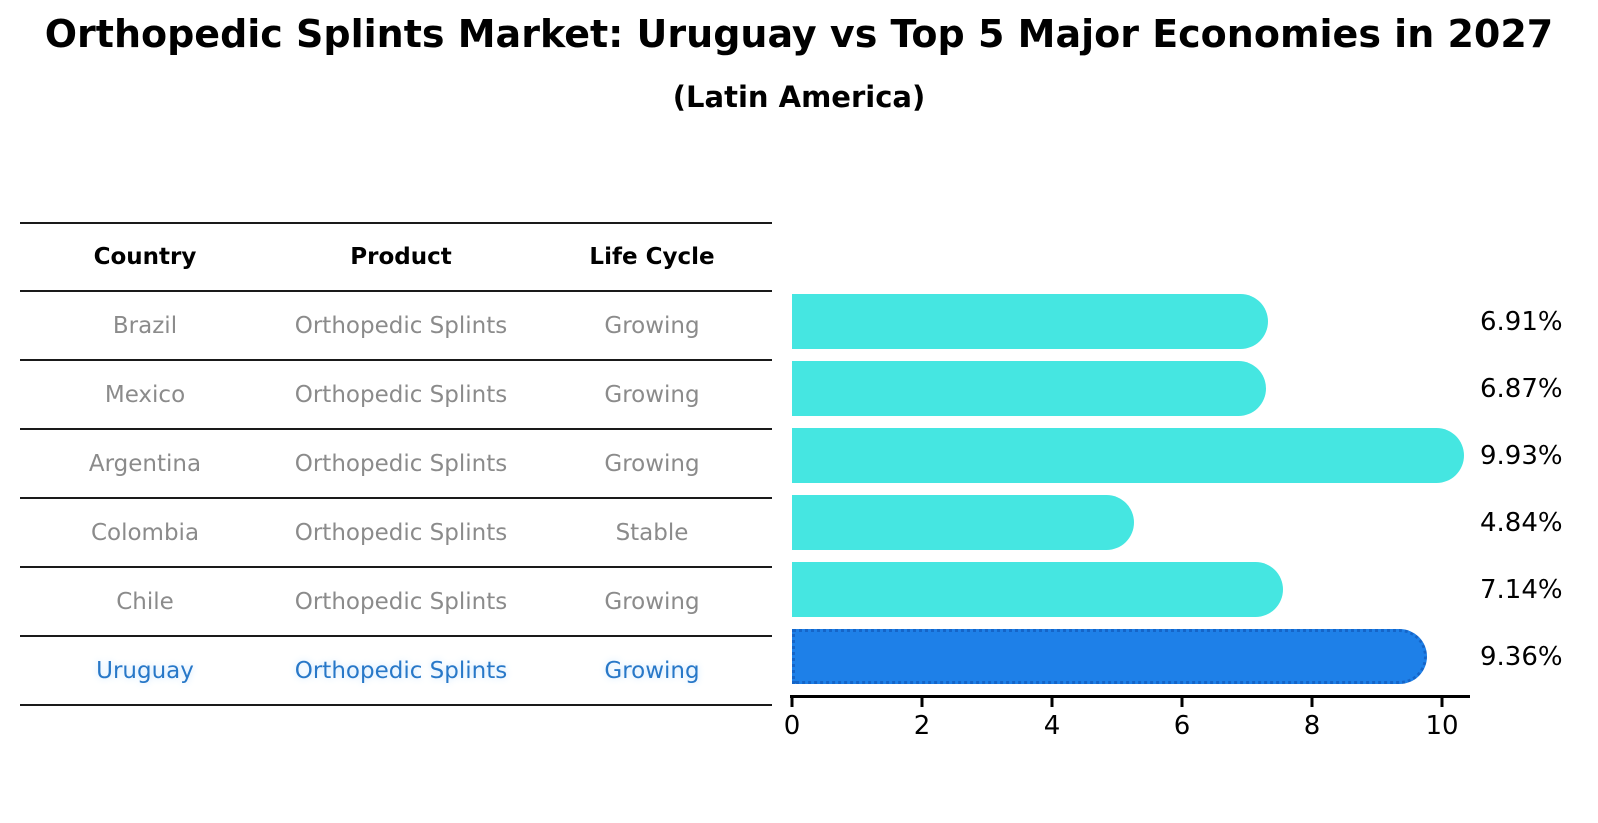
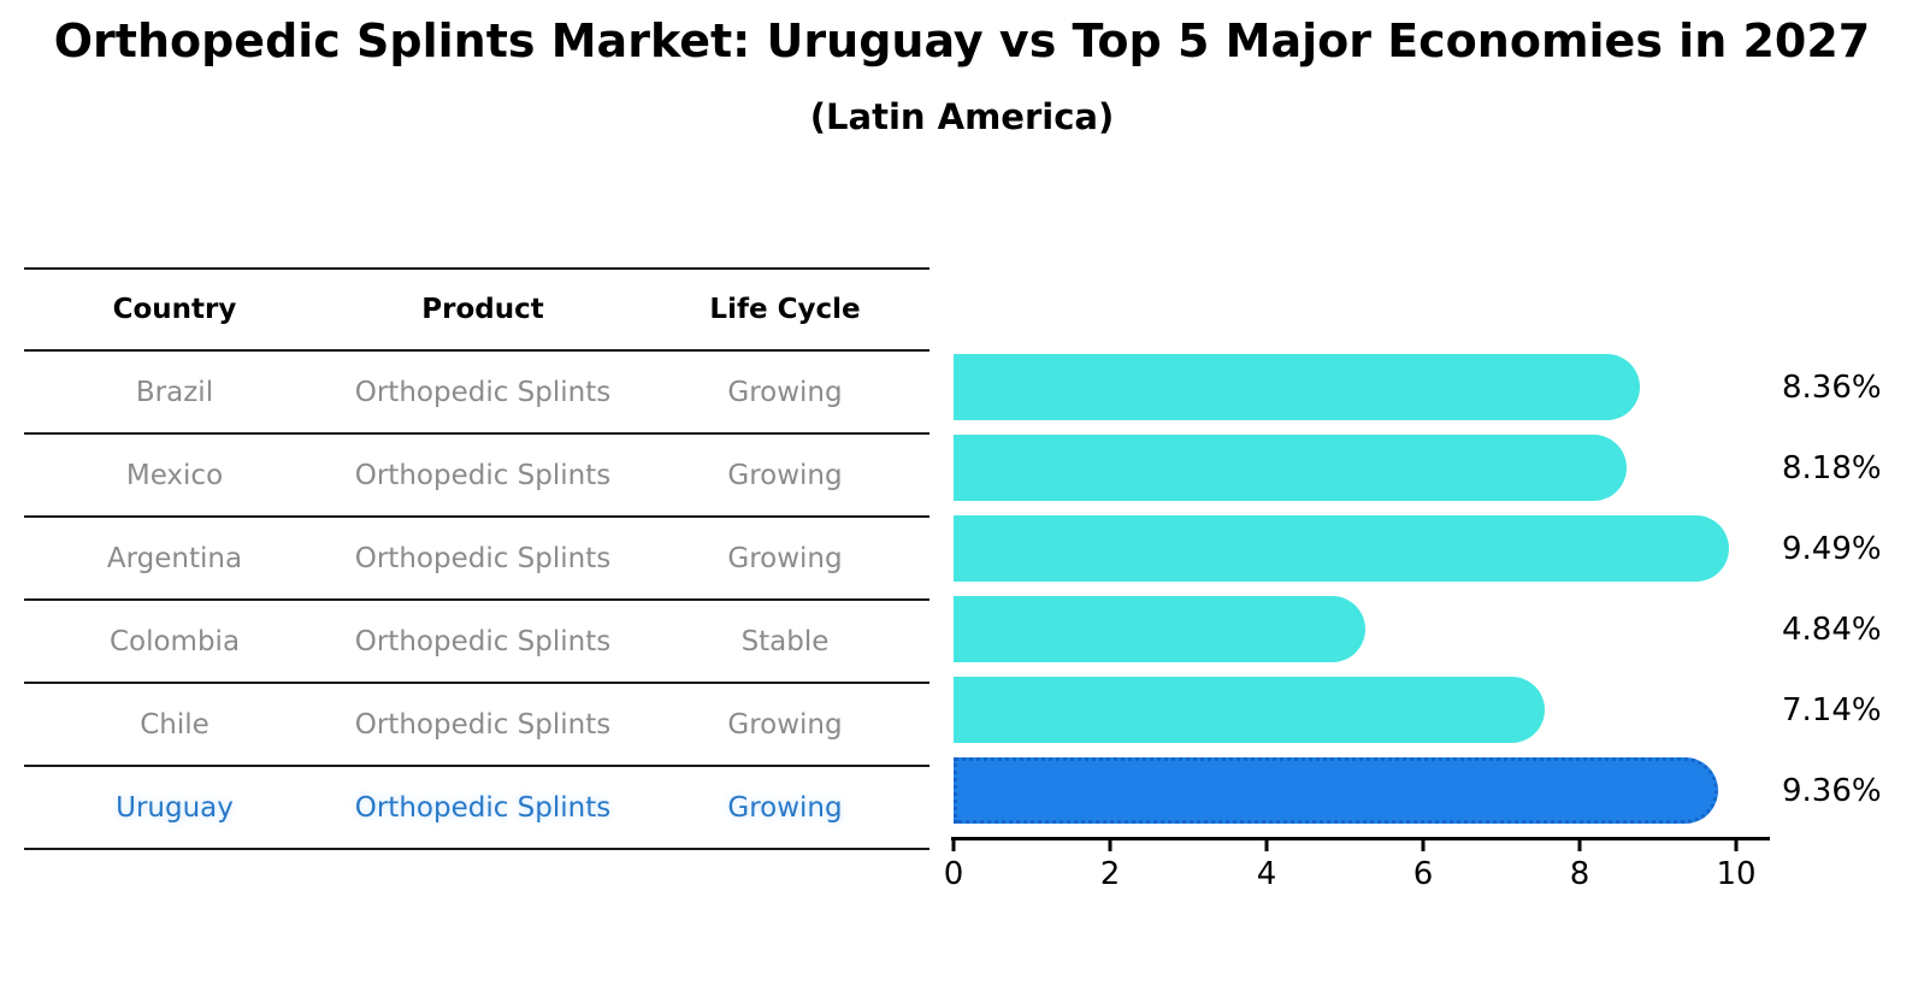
Brazil: 6.91% -> 8.36%
Mexico: 6.87% -> 8.18%
Argentina: 9.93% -> 9.49%
